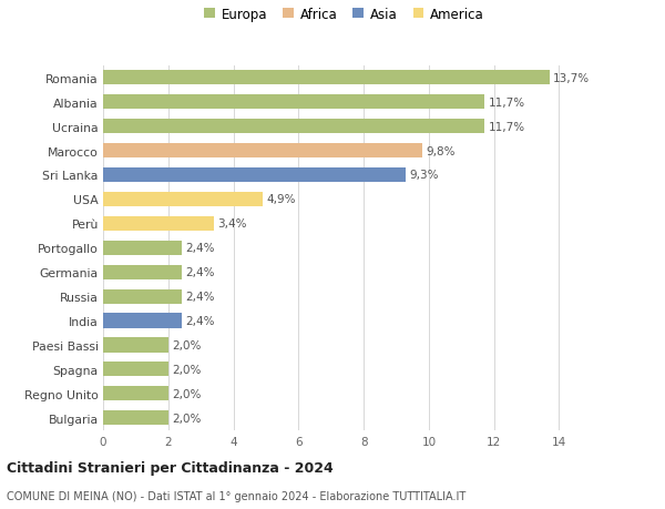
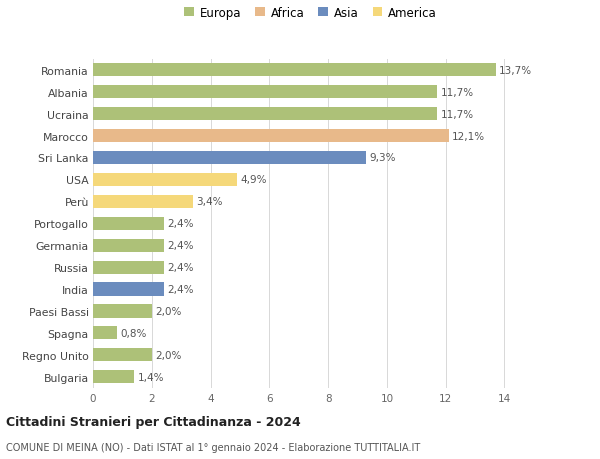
Marocco: 9,8% -> 12,1%
Spagna: 2,0% -> 0,8%
Bulgaria: 2,0% -> 1,4%
